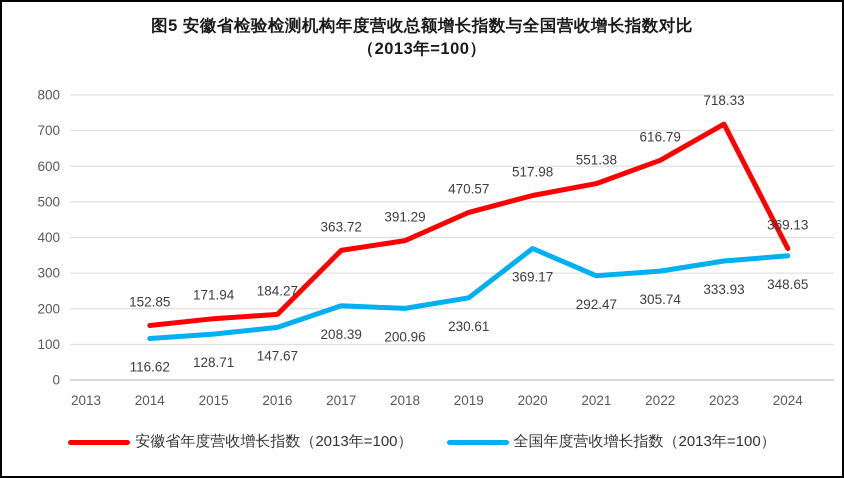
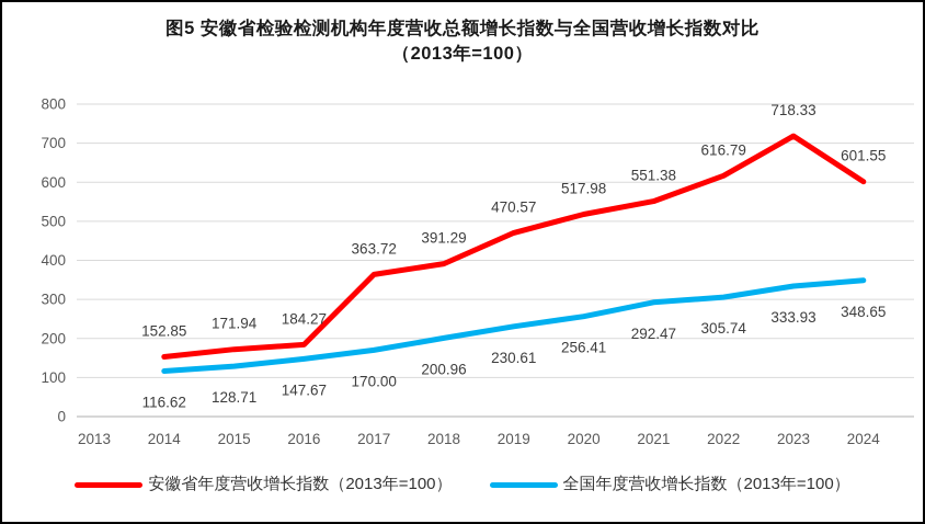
全国年度营收增长指数（2013年=100）/2017: 208.39 -> 170.00
全国年度营收增长指数（2013年=100）/2020: 369.17 -> 256.41
安徽省年度营收增长指数（2013年=100）/2024: 369.13 -> 601.55
